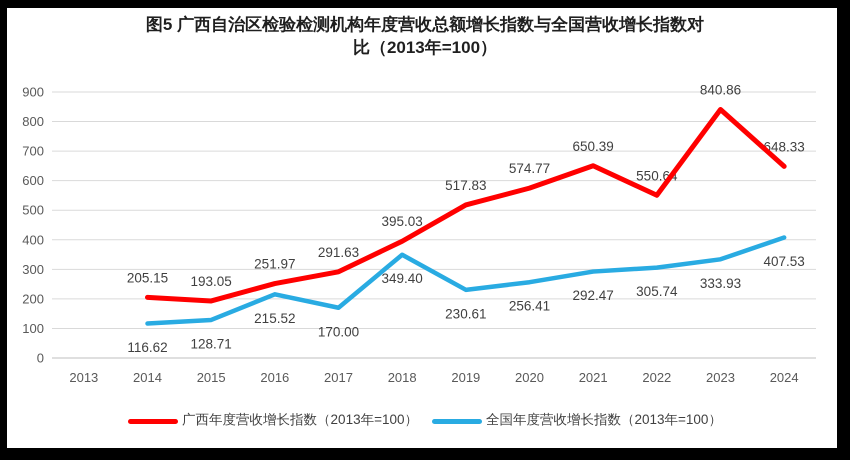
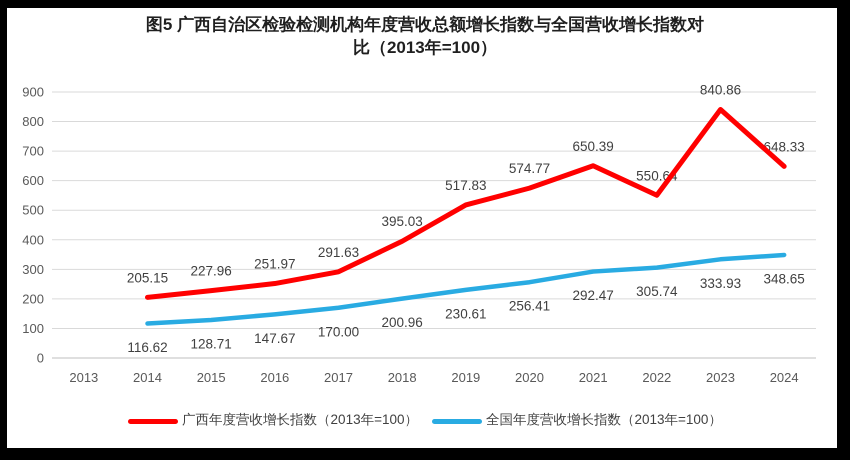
广西年度营收增长指数（2013年=100）/2015: 193.05 -> 227.96
全国年度营收增长指数（2013年=100）/2016: 215.52 -> 147.67
全国年度营收增长指数（2013年=100）/2018: 349.40 -> 200.96
全国年度营收增长指数（2013年=100）/2024: 407.53 -> 348.65
